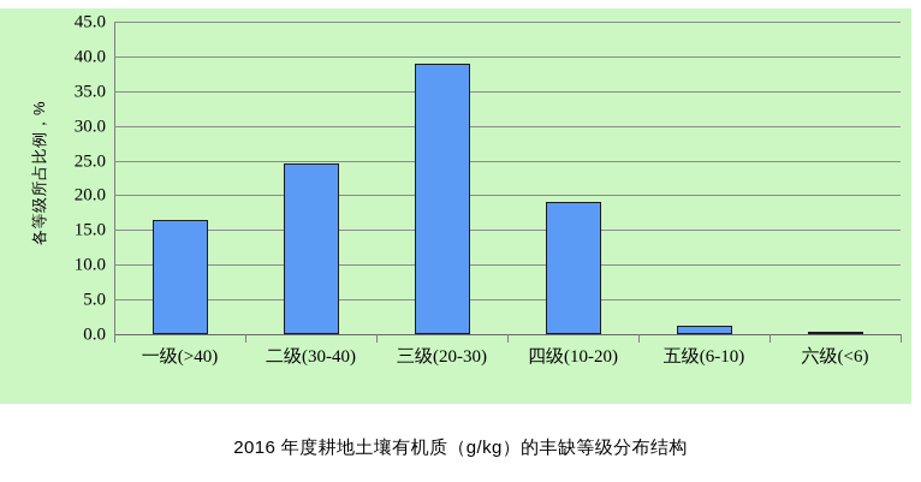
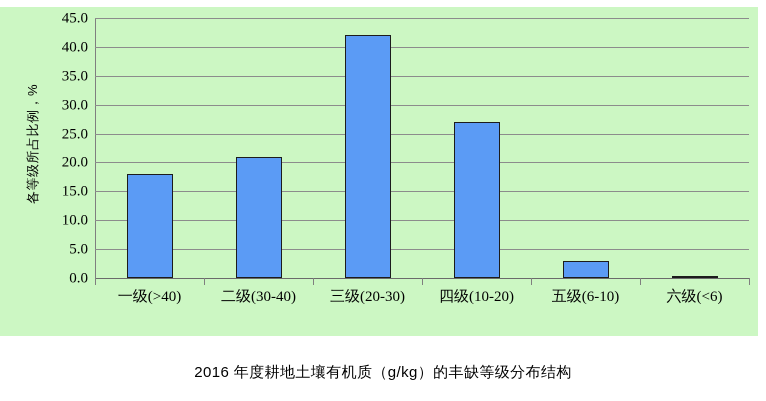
一级(>40): 16 -> 18
二级(30-40): 24 -> 21
三级(20-30): 39 -> 42
四级(10-20): 19 -> 27
五级(6-10): 1 -> 3
